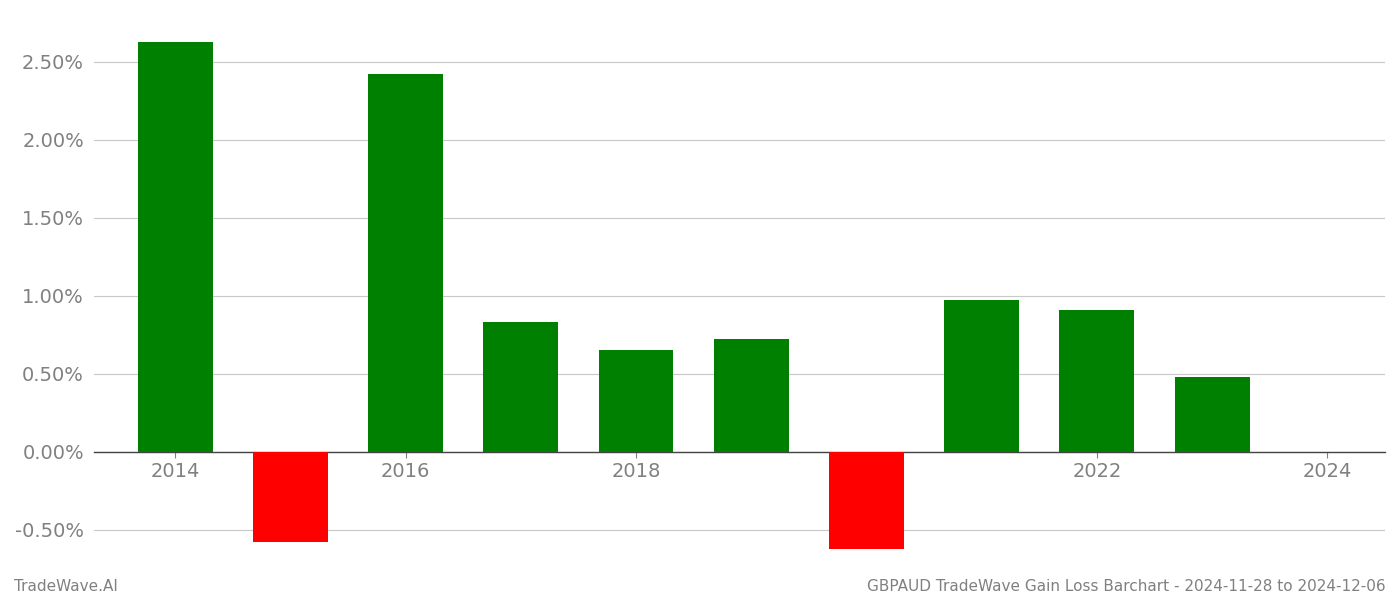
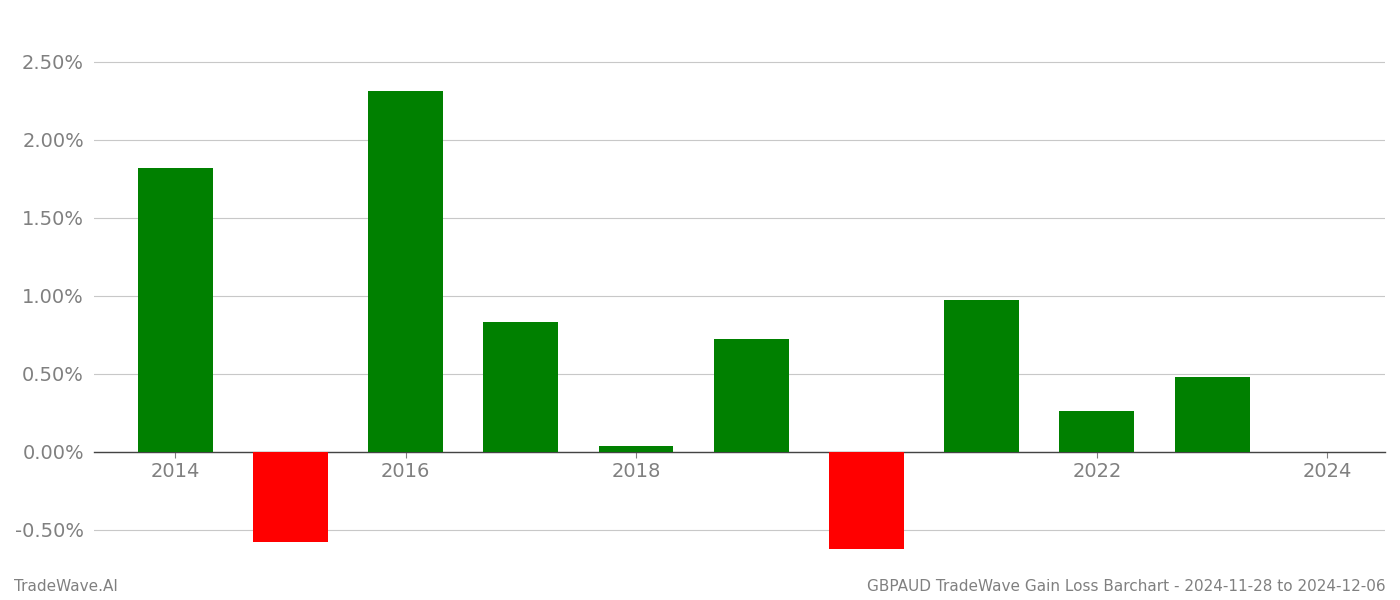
2014: 2.63% -> 1.82%
2016: 2.42% -> 2.31%
2018: 0.65% -> 0.04%
2022: 0.91% -> 0.26%
